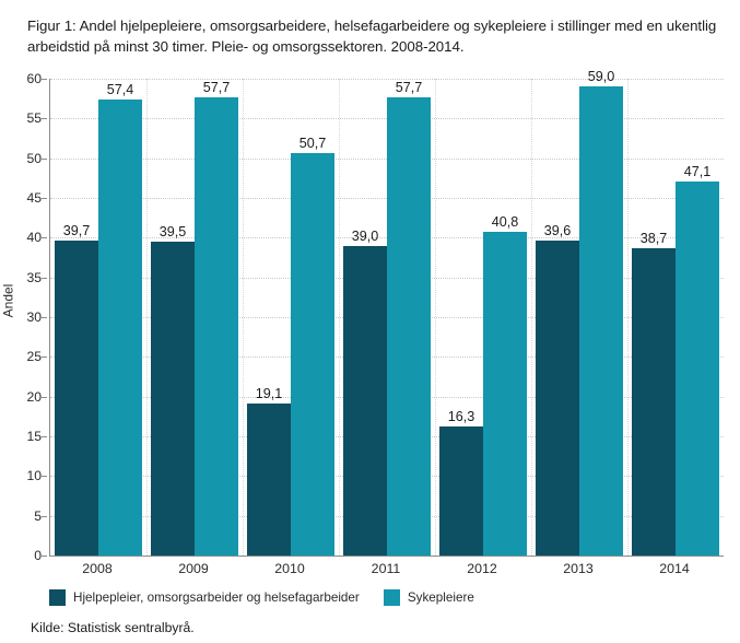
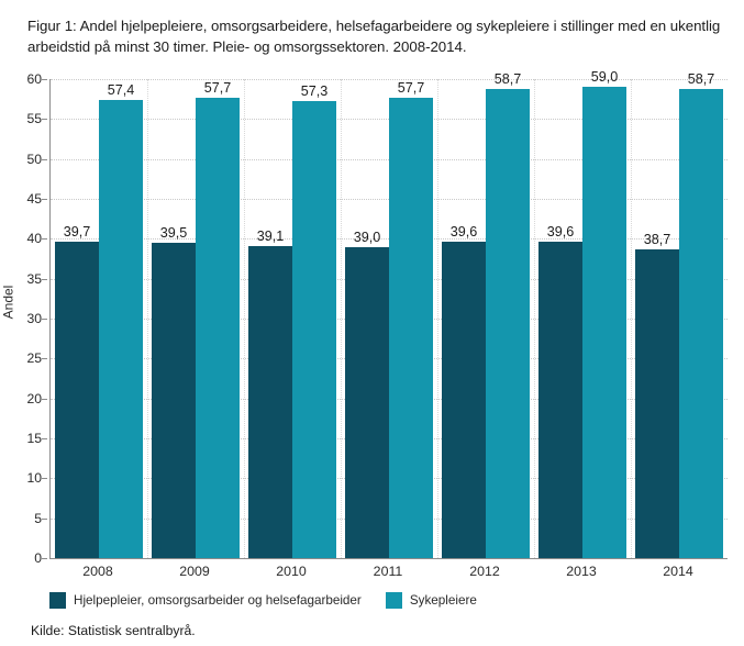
Hjelpepleier, omsorgsarbeider og helsefagarbeider/2010: 19,1 -> 39,1
Sykepleiere/2010: 50,7 -> 57,3
Hjelpepleier, omsorgsarbeider og helsefagarbeider/2012: 16,3 -> 39,6
Sykepleiere/2012: 40,8 -> 58,7
Sykepleiere/2014: 47,1 -> 58,7
